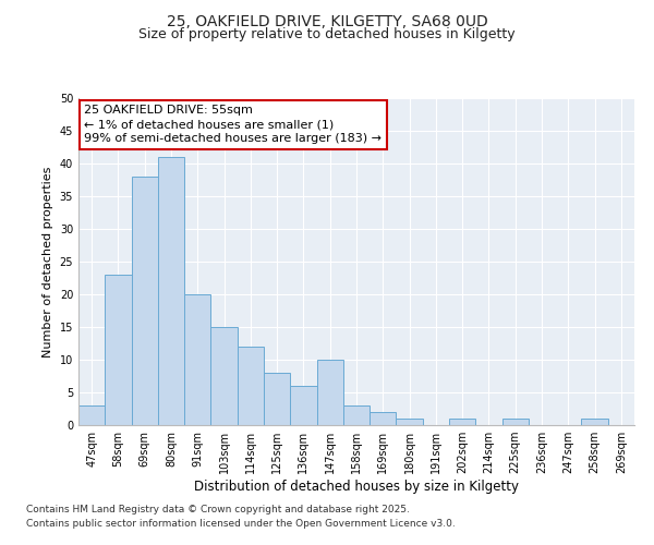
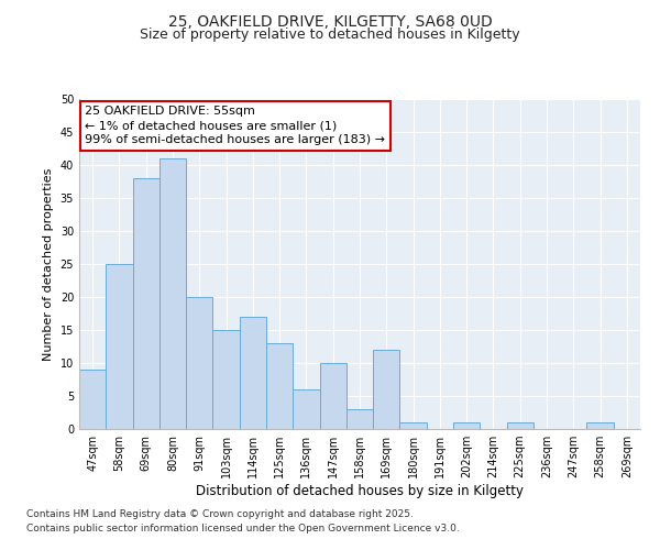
47sqm: 3 -> 9
58sqm: 23 -> 25
114sqm: 12 -> 17
125sqm: 8 -> 13
169sqm: 2 -> 12
